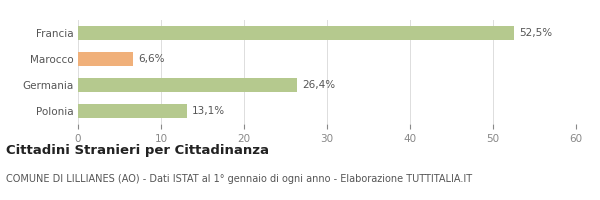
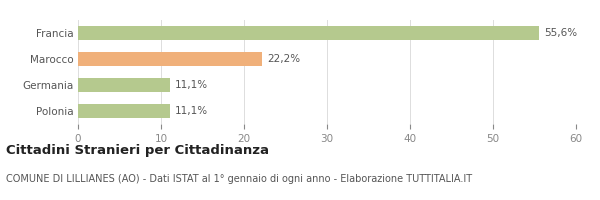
Francia: 52,5% -> 55,6%
Marocco: 6,6% -> 22,2%
Germania: 26,4% -> 11,1%
Polonia: 13,1% -> 11,1%
